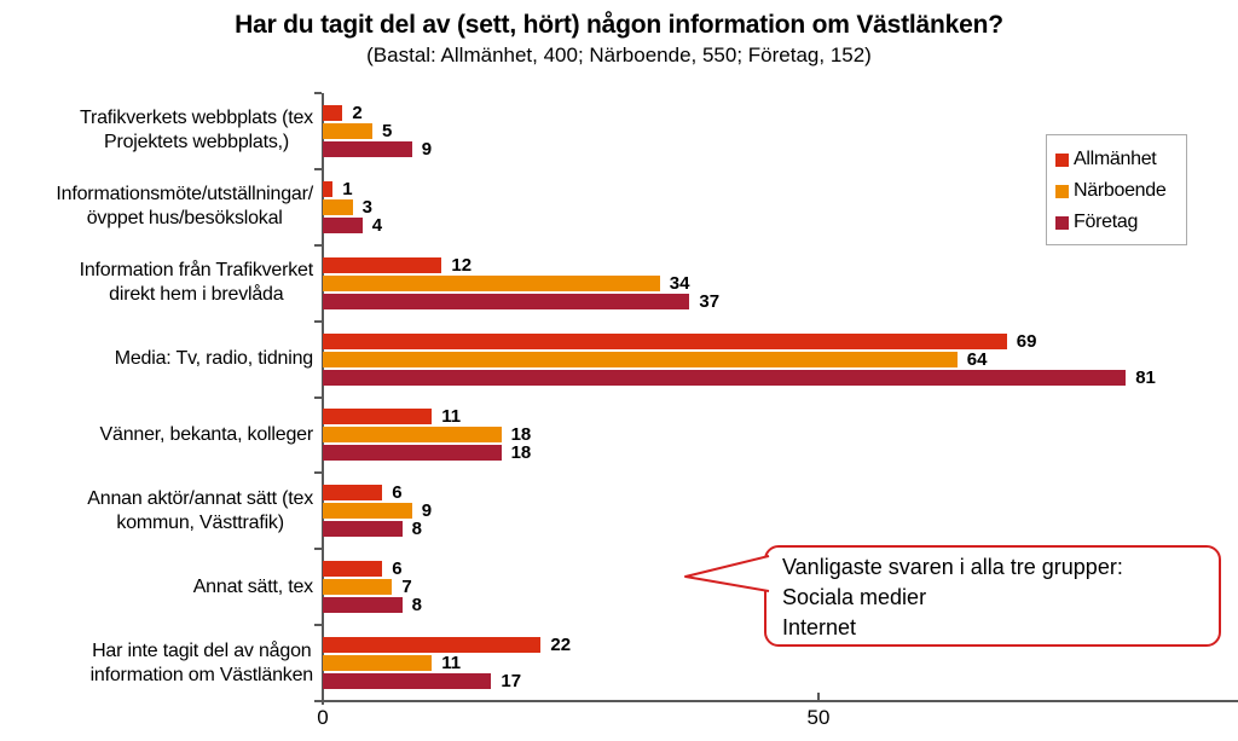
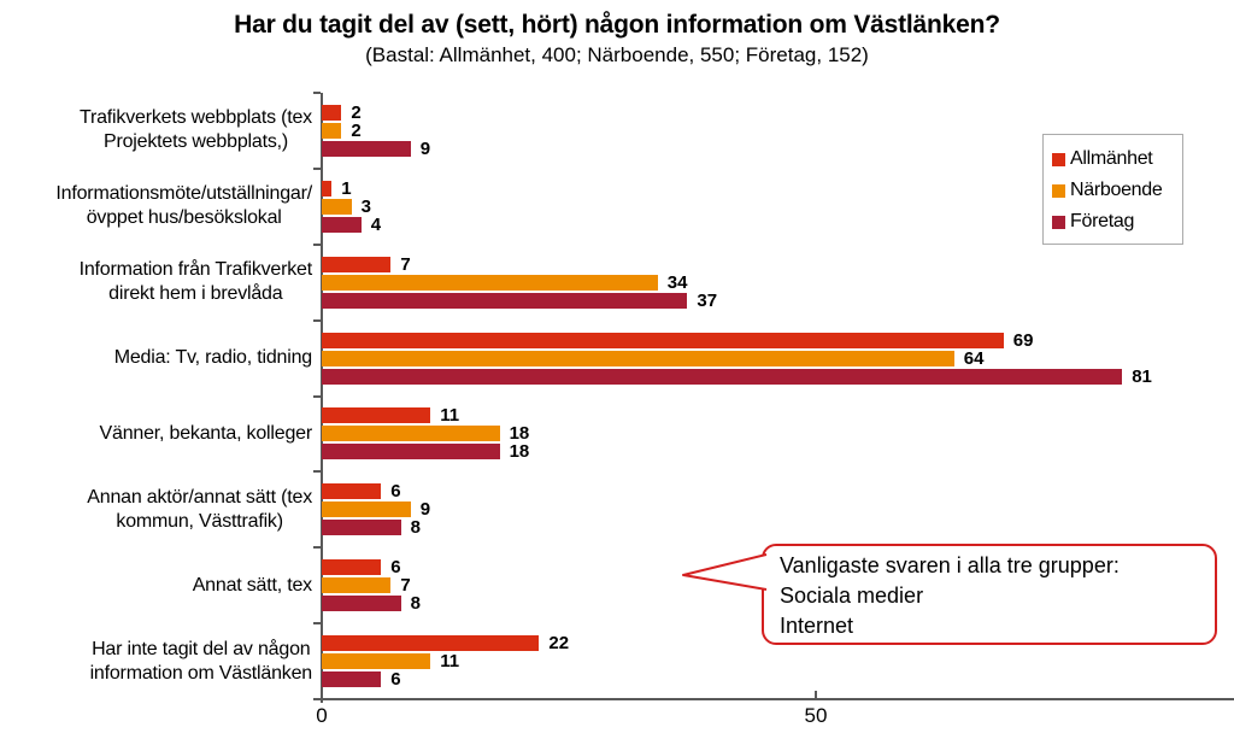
Närboende/Trafikverkets webbplats (tex Projektets webbplats,): 5 -> 2
Allmänhet/Information från Trafikverket direkt hem i brevlåda: 12 -> 7
Företag/Har inte tagit del av någon information om Västlänken: 17 -> 6
